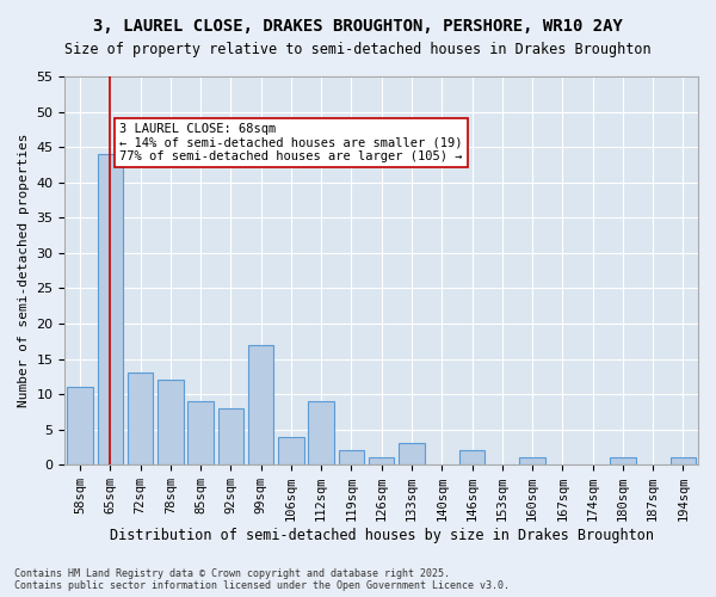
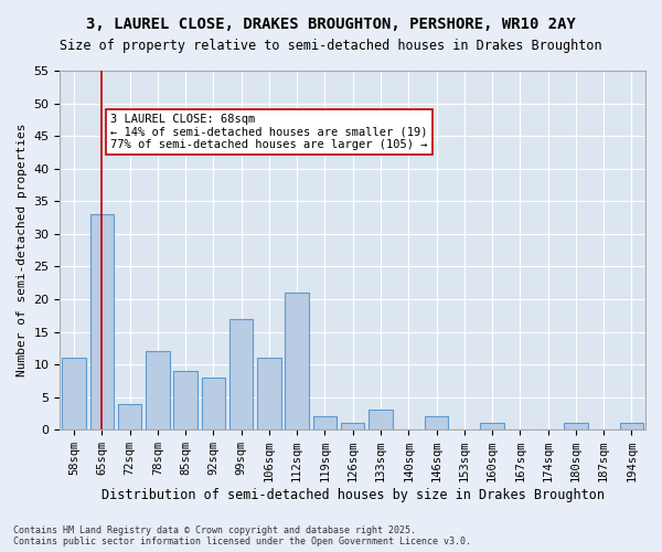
65sqm: 44 -> 33
72sqm: 13 -> 4
106sqm: 4 -> 11
112sqm: 9 -> 21
